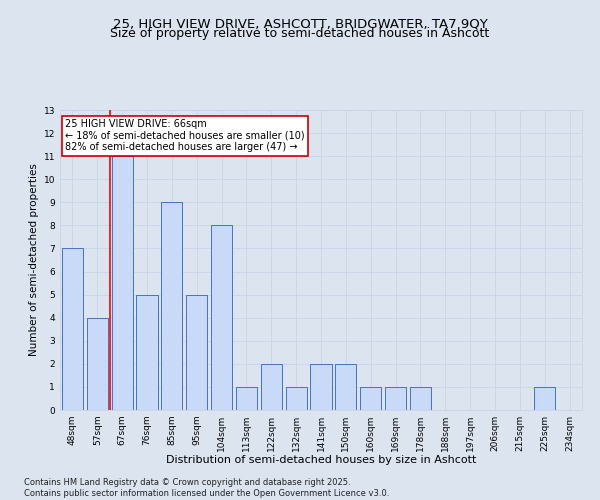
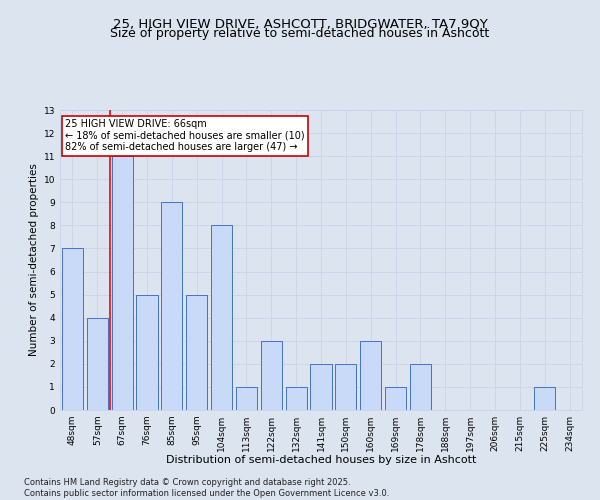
122sqm: 2 -> 3
160sqm: 1 -> 3
178sqm: 1 -> 2
